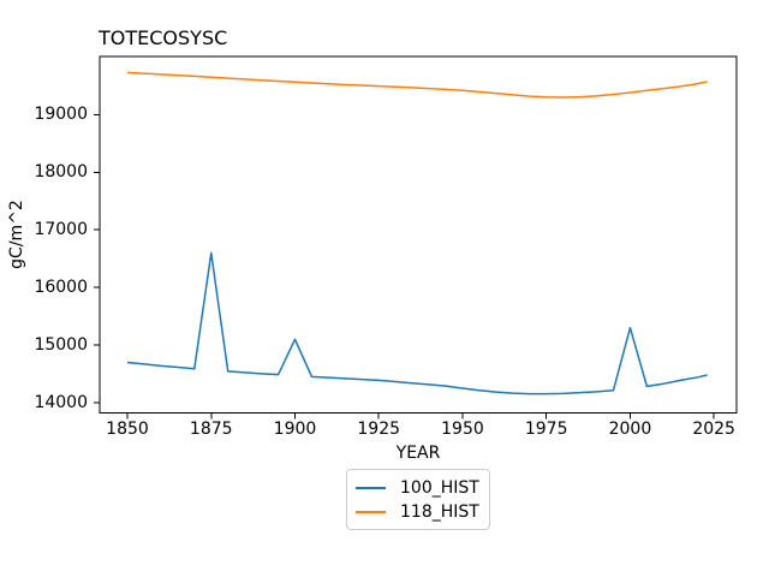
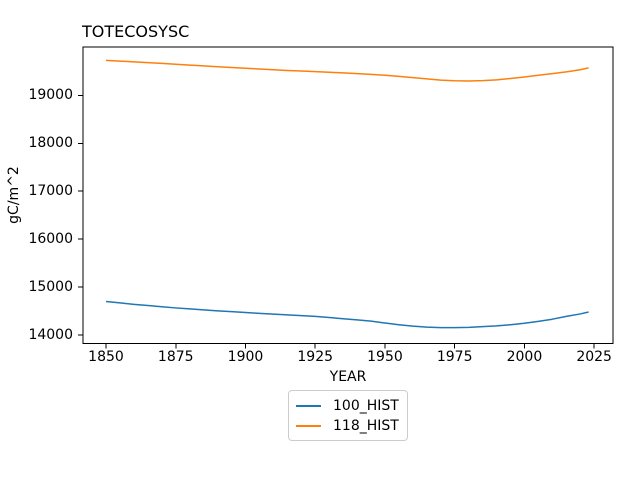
100_HIST/1875: 16600 -> 14600
100_HIST/1900: 15100 -> 14500
100_HIST/2000: 15300 -> 14200
